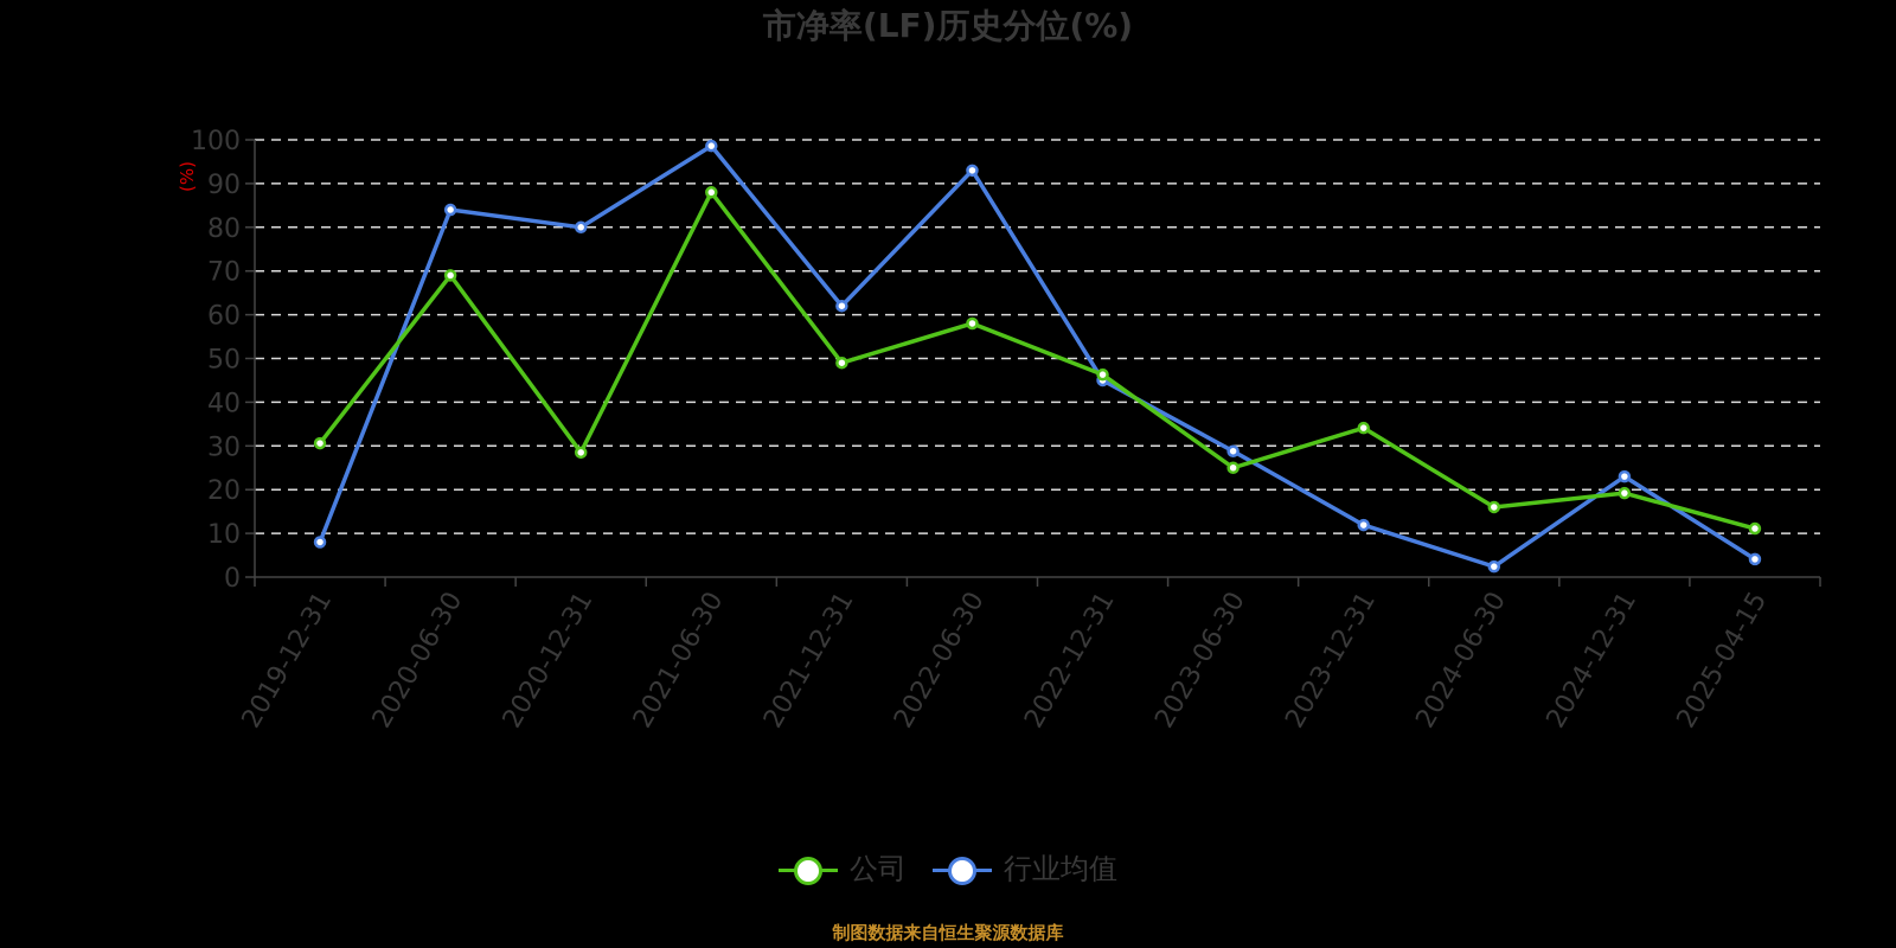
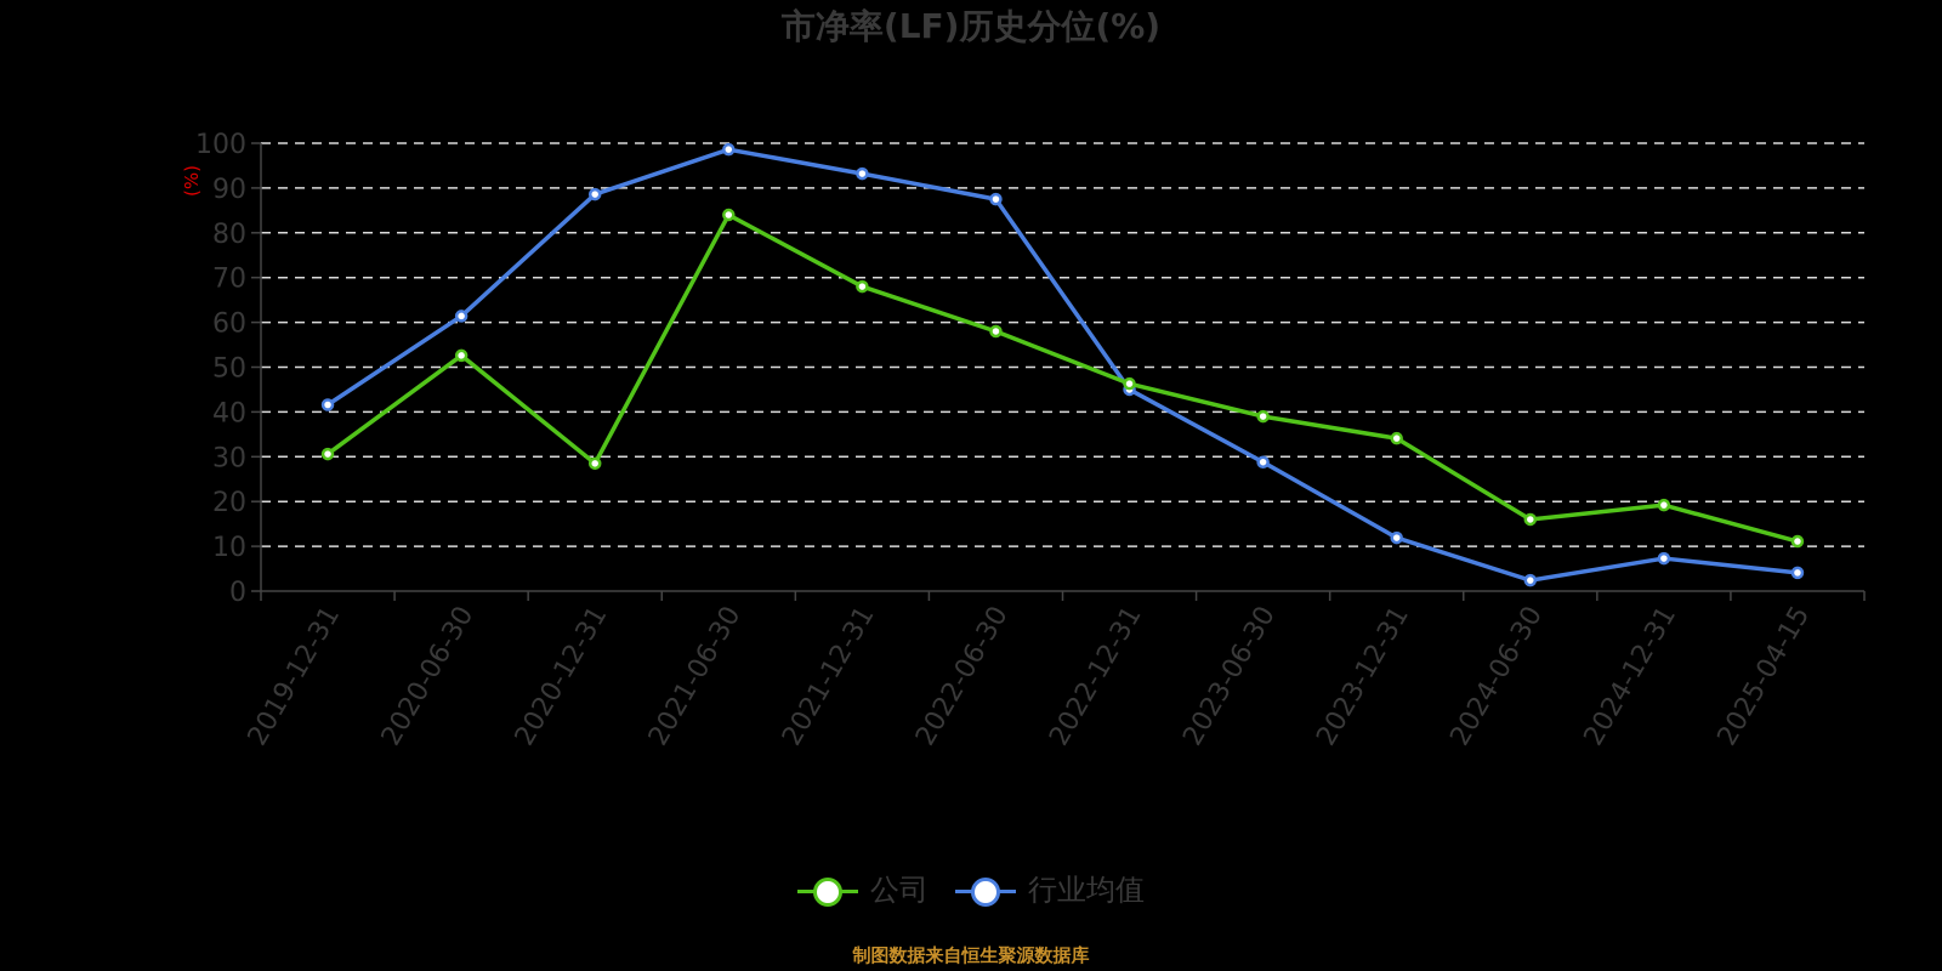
行业均值/2019-12-31: 8 -> 42
公司/2020-06-30: 69 -> 53
行业均值/2020-06-30: 84 -> 61
行业均值/2020-12-31: 80 -> 89
公司/2021-06-30: 88 -> 84
公司/2021-12-31: 49 -> 68
行业均值/2021-12-31: 62 -> 93
行业均值/2022-06-30: 93 -> 88
公司/2023-06-30: 25 -> 39
行业均值/2024-12-31: 23 -> 7
